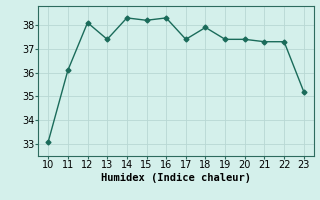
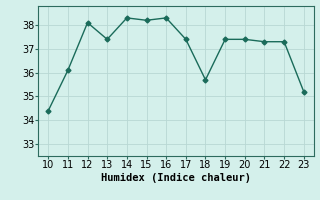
10: 33.1 -> 34.4
18: 37.9 -> 35.7
